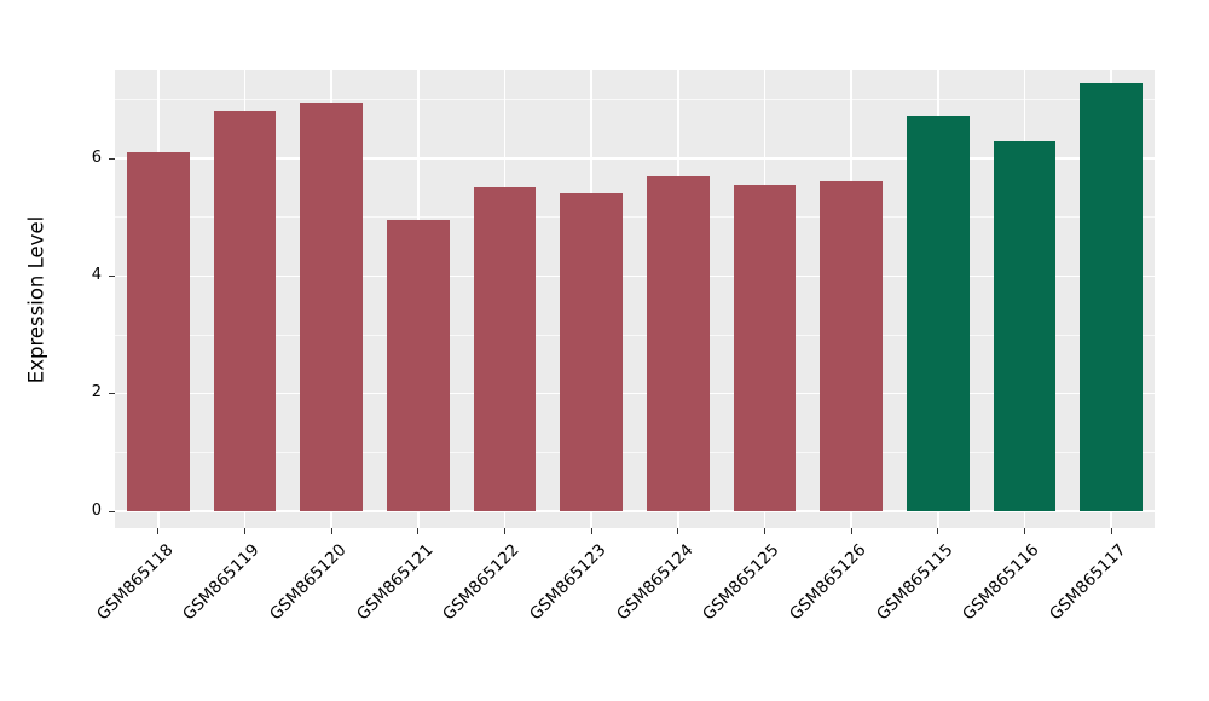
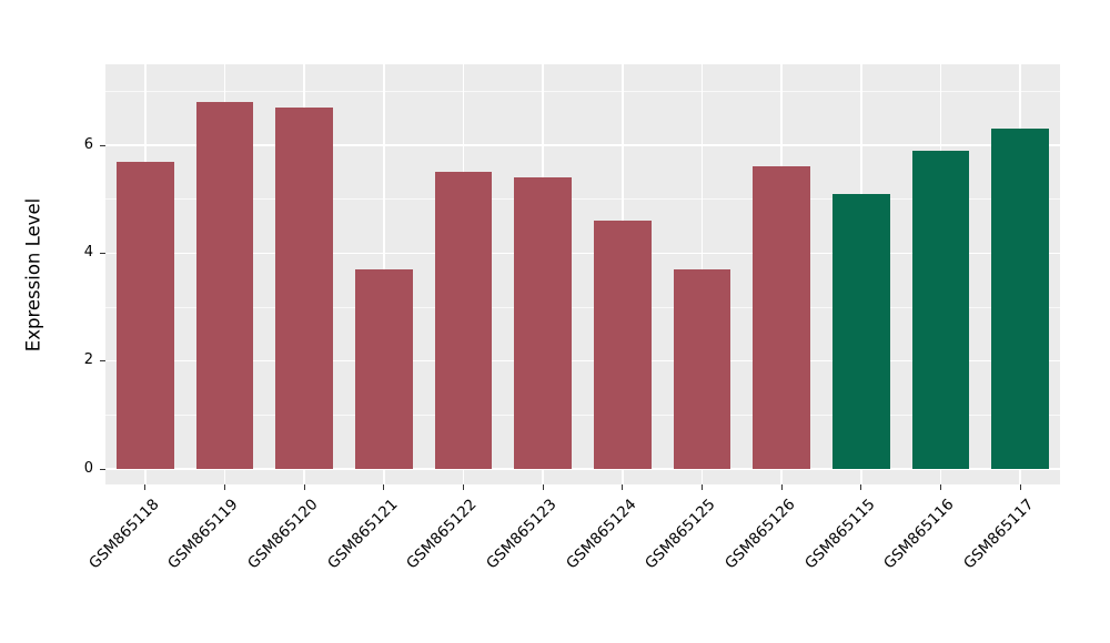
GSM865118: 6.1 -> 5.7
GSM865120: 7.0 -> 6.7
GSM865121: 5.0 -> 3.7
GSM865124: 5.7 -> 4.6
GSM865125: 5.5 -> 3.7
GSM865115: 6.7 -> 5.1
GSM865116: 6.3 -> 5.9
GSM865117: 7.3 -> 6.3
